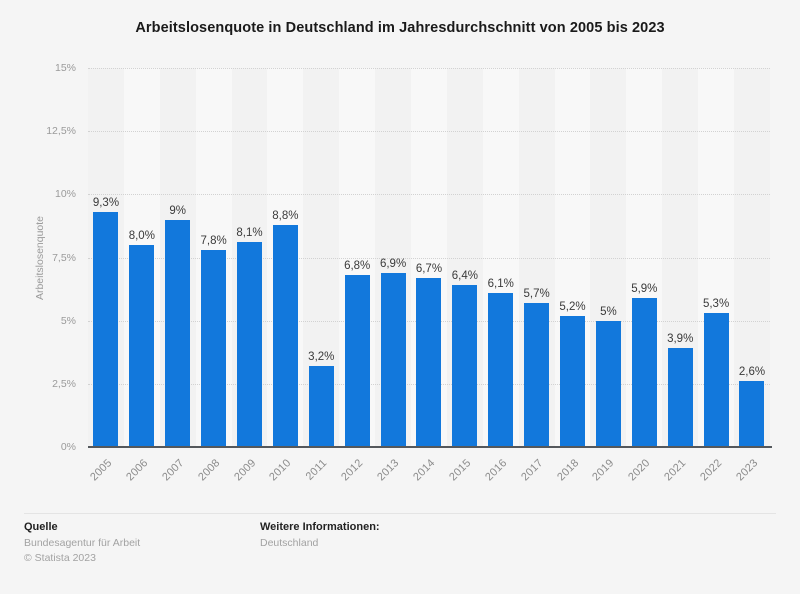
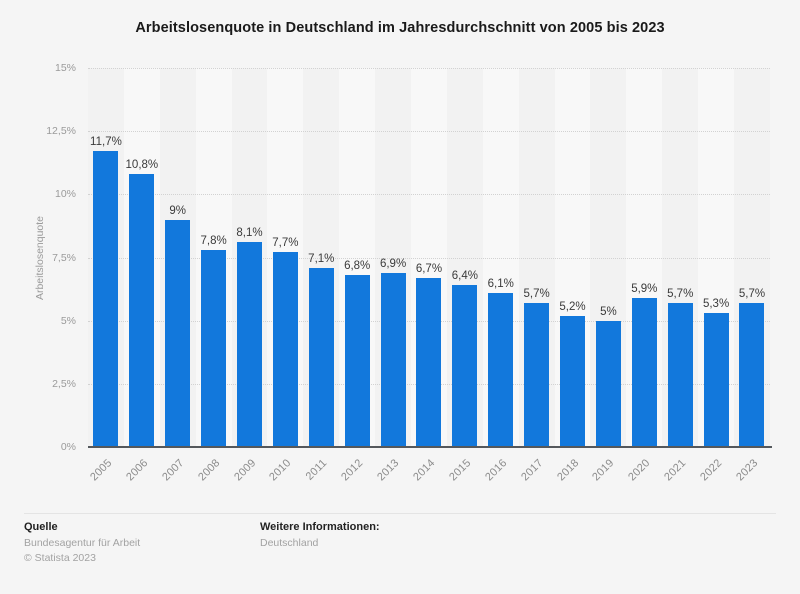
2005: 9,3% -> 11,7%
2006: 8,0% -> 10,8%
2010: 8,8% -> 7,7%
2011: 3,2% -> 7,1%
2021: 3,9% -> 5,7%
2023: 2,6% -> 5,7%
